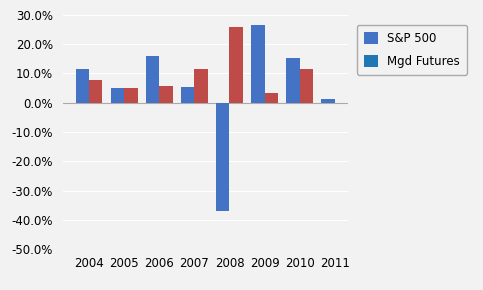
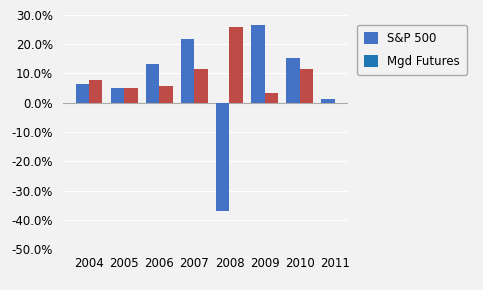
S&P 500/2004: 11.4% -> 6.5%
S&P 500/2006: 15.8% -> 13.0%
S&P 500/2007: 5.3% -> 21.5%
